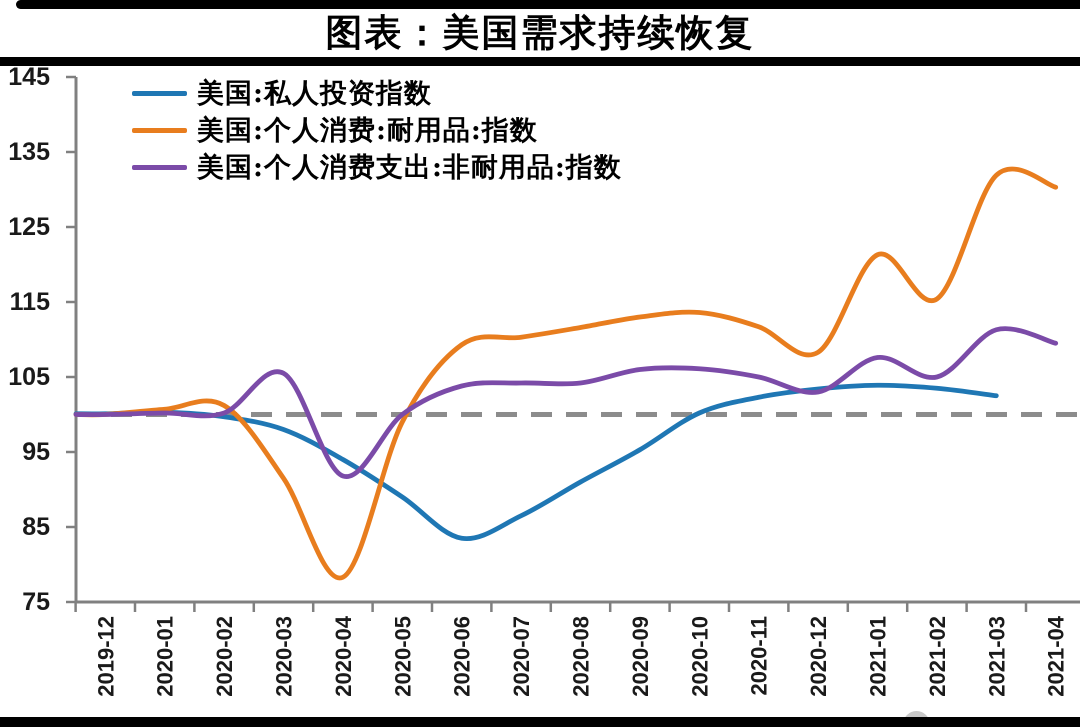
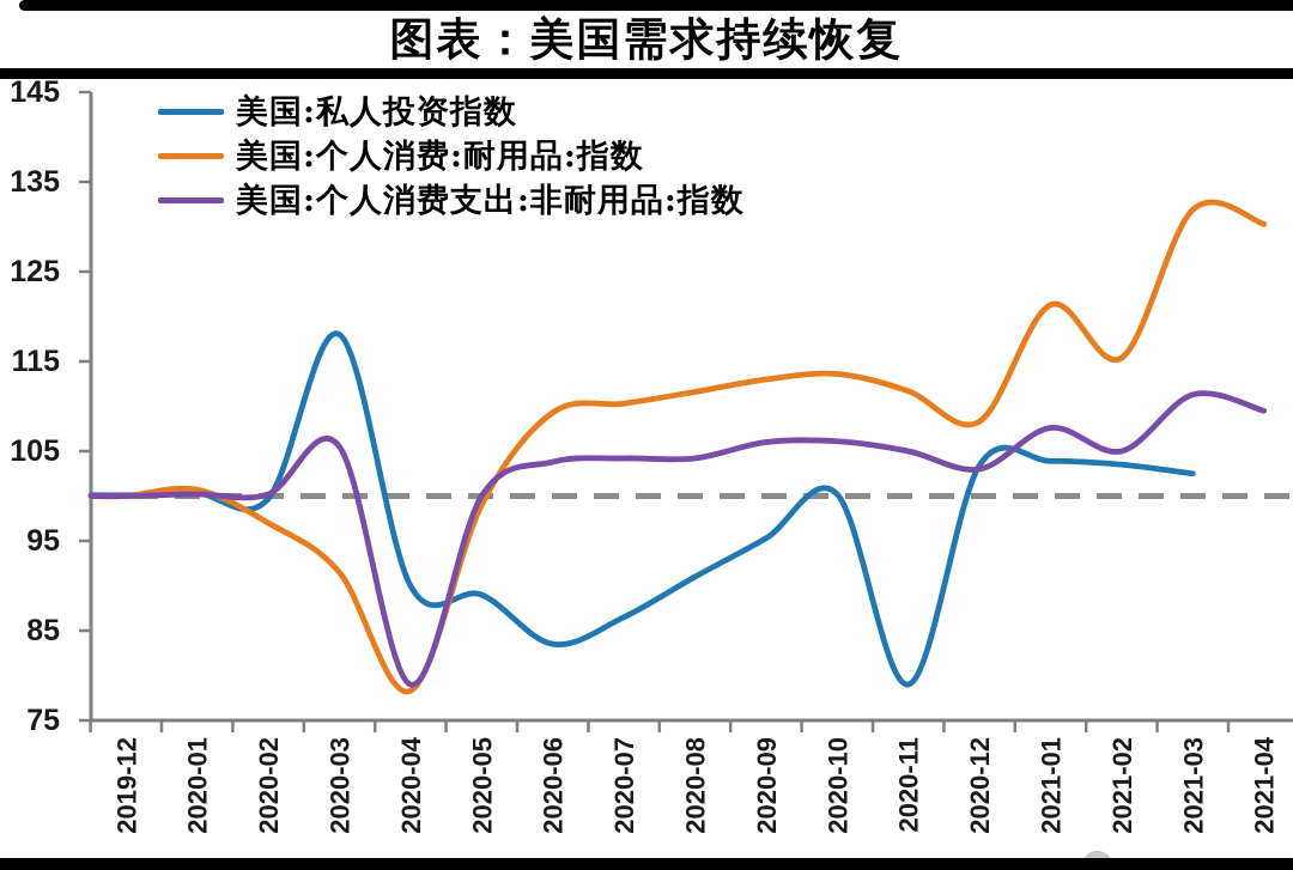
美国:个人消费:耐用品:指数/2020-02: 101 -> 97
美国:私人投资指数/2020-03: 98 -> 118
美国:私人投资指数/2020-04: 94 -> 90
美国:个人消费支出:非耐用品:指数/2020-04: 92 -> 79
美国:私人投资指数/2020-11: 102 -> 79
